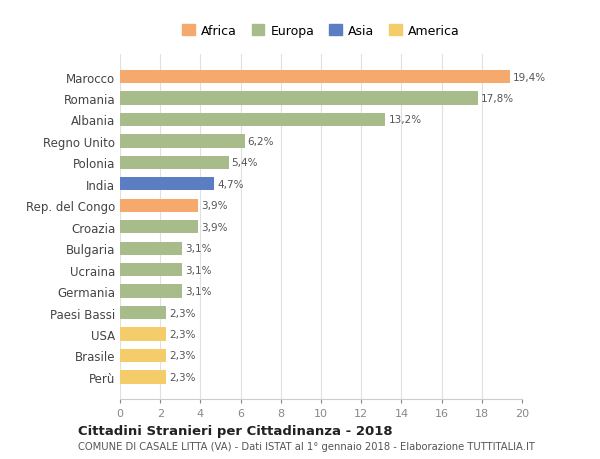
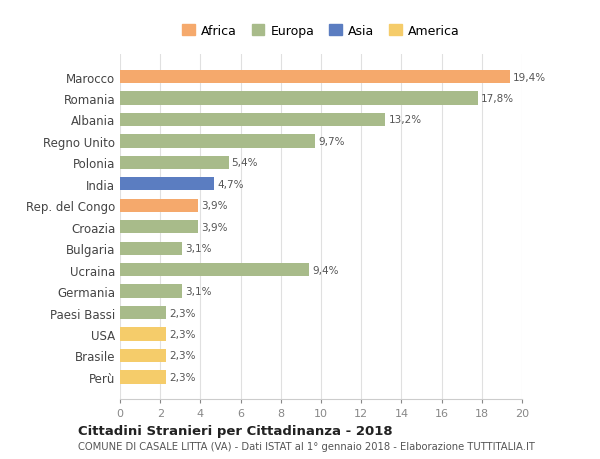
Regno Unito: 6,2% -> 9,7%
Ucraina: 3,1% -> 9,4%
